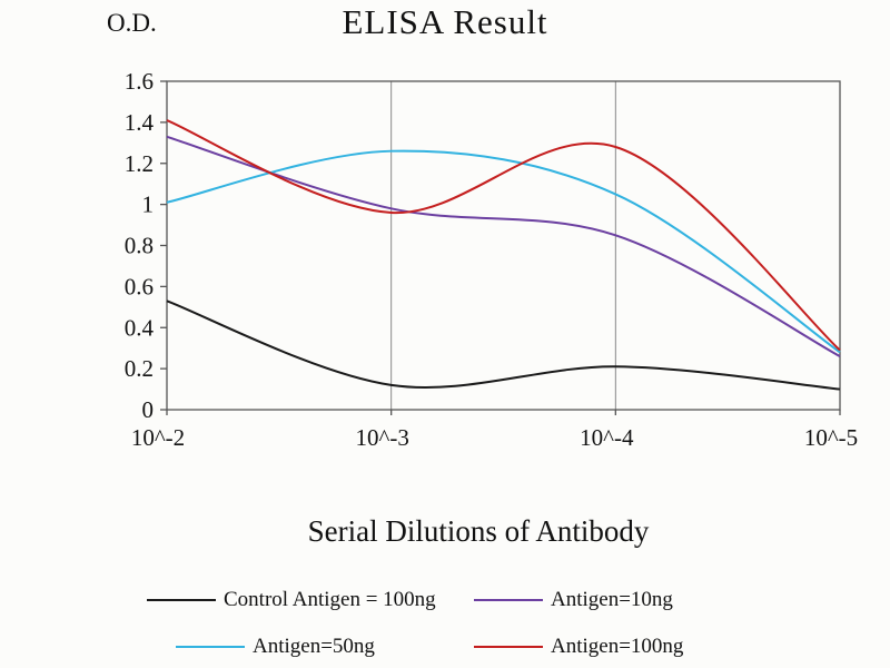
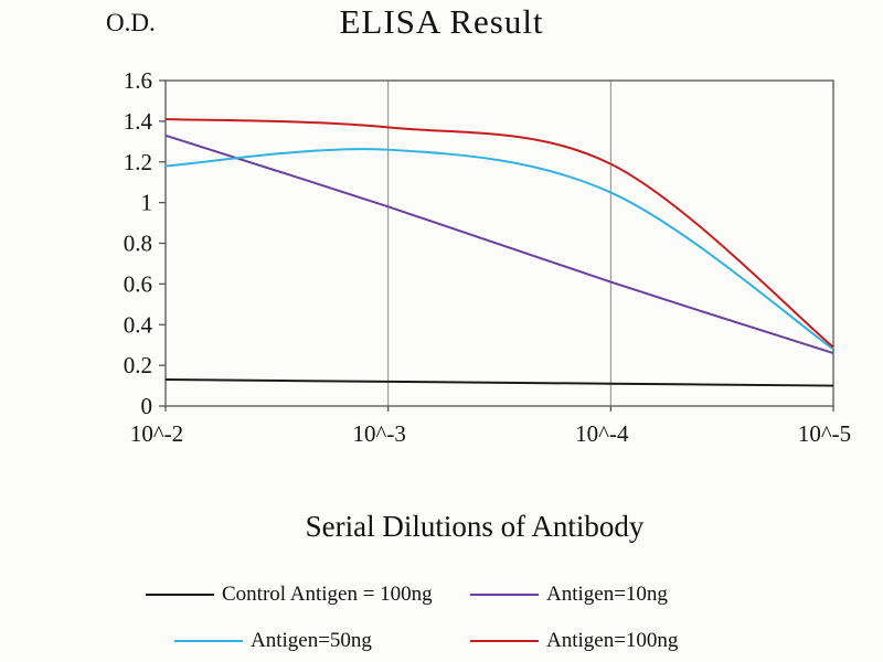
Control Antigen = 100ng/10^-2: 0.53 -> 0.13
Antigen=50ng/10^-2: 1.01 -> 1.18
Antigen=100ng/10^-3: 0.96 -> 1.37
Control Antigen = 100ng/10^-4: 0.21 -> 0.11
Antigen=10ng/10^-4: 0.85 -> 0.61
Antigen=100ng/10^-4: 1.28 -> 1.19
